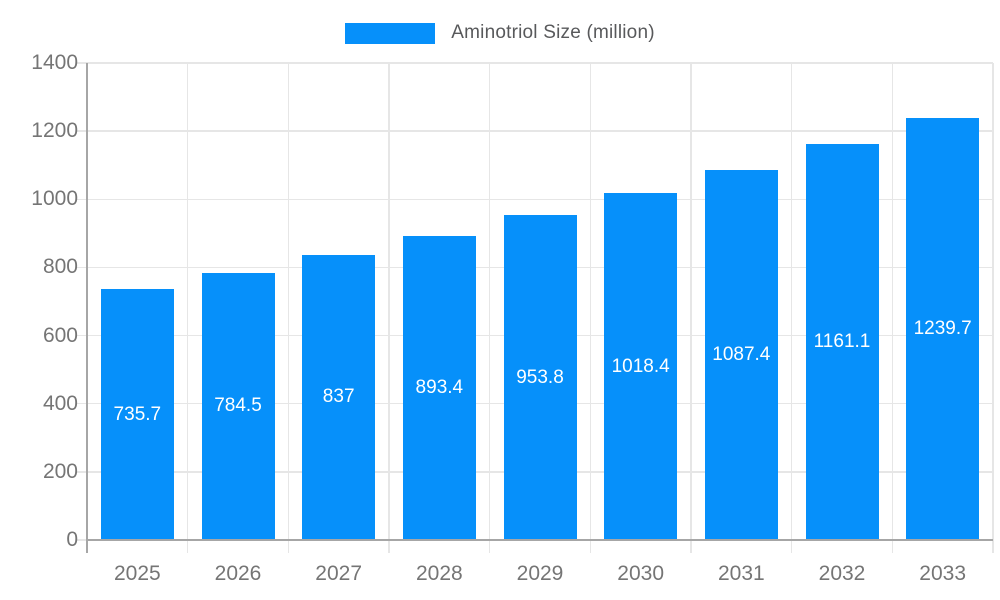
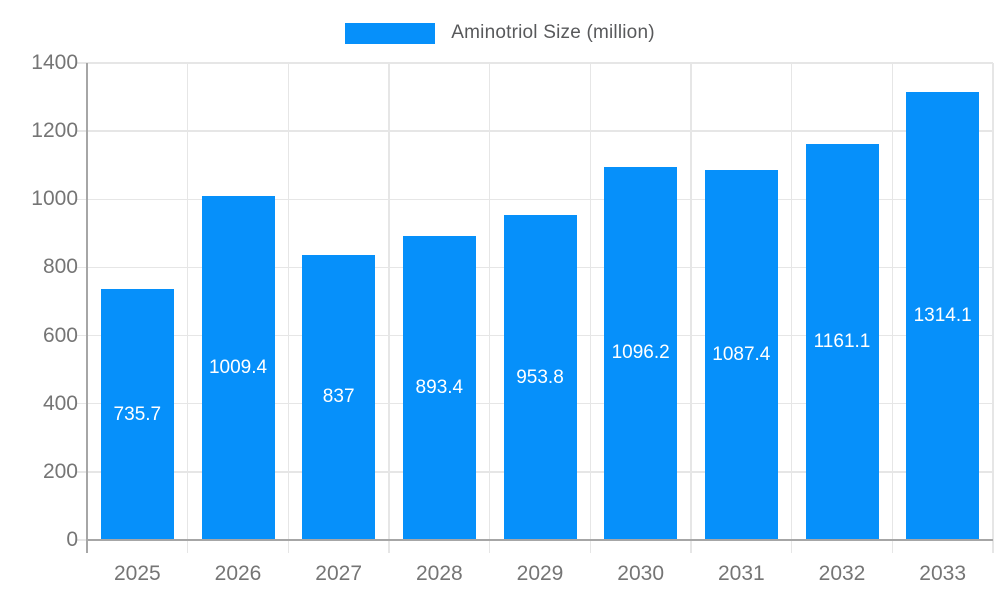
2026: 784.5 -> 1009.4
2030: 1018.4 -> 1096.2
2033: 1239.7 -> 1314.1
